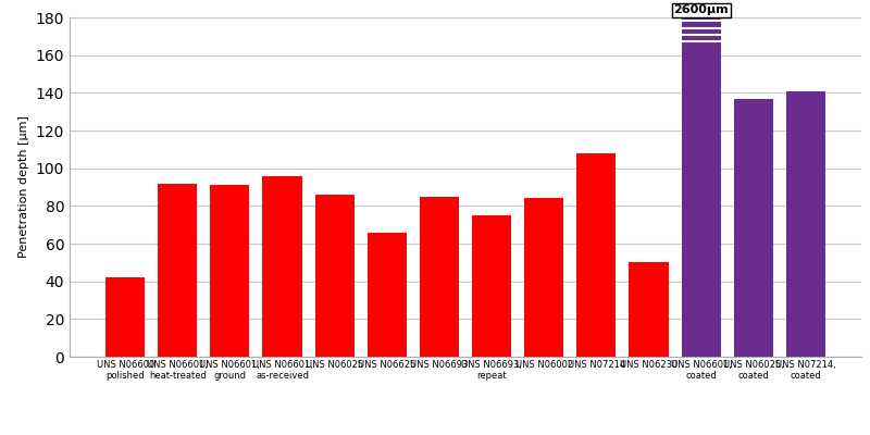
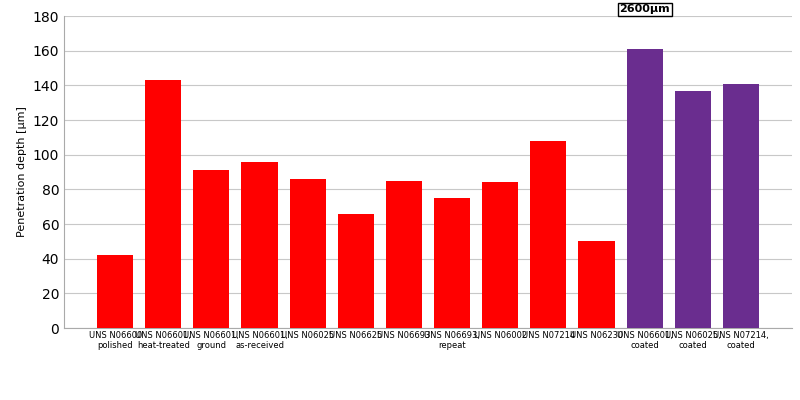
UNS N06601, heat-treated: 92 -> 143
UNS N06601, coated: 180 -> 161
